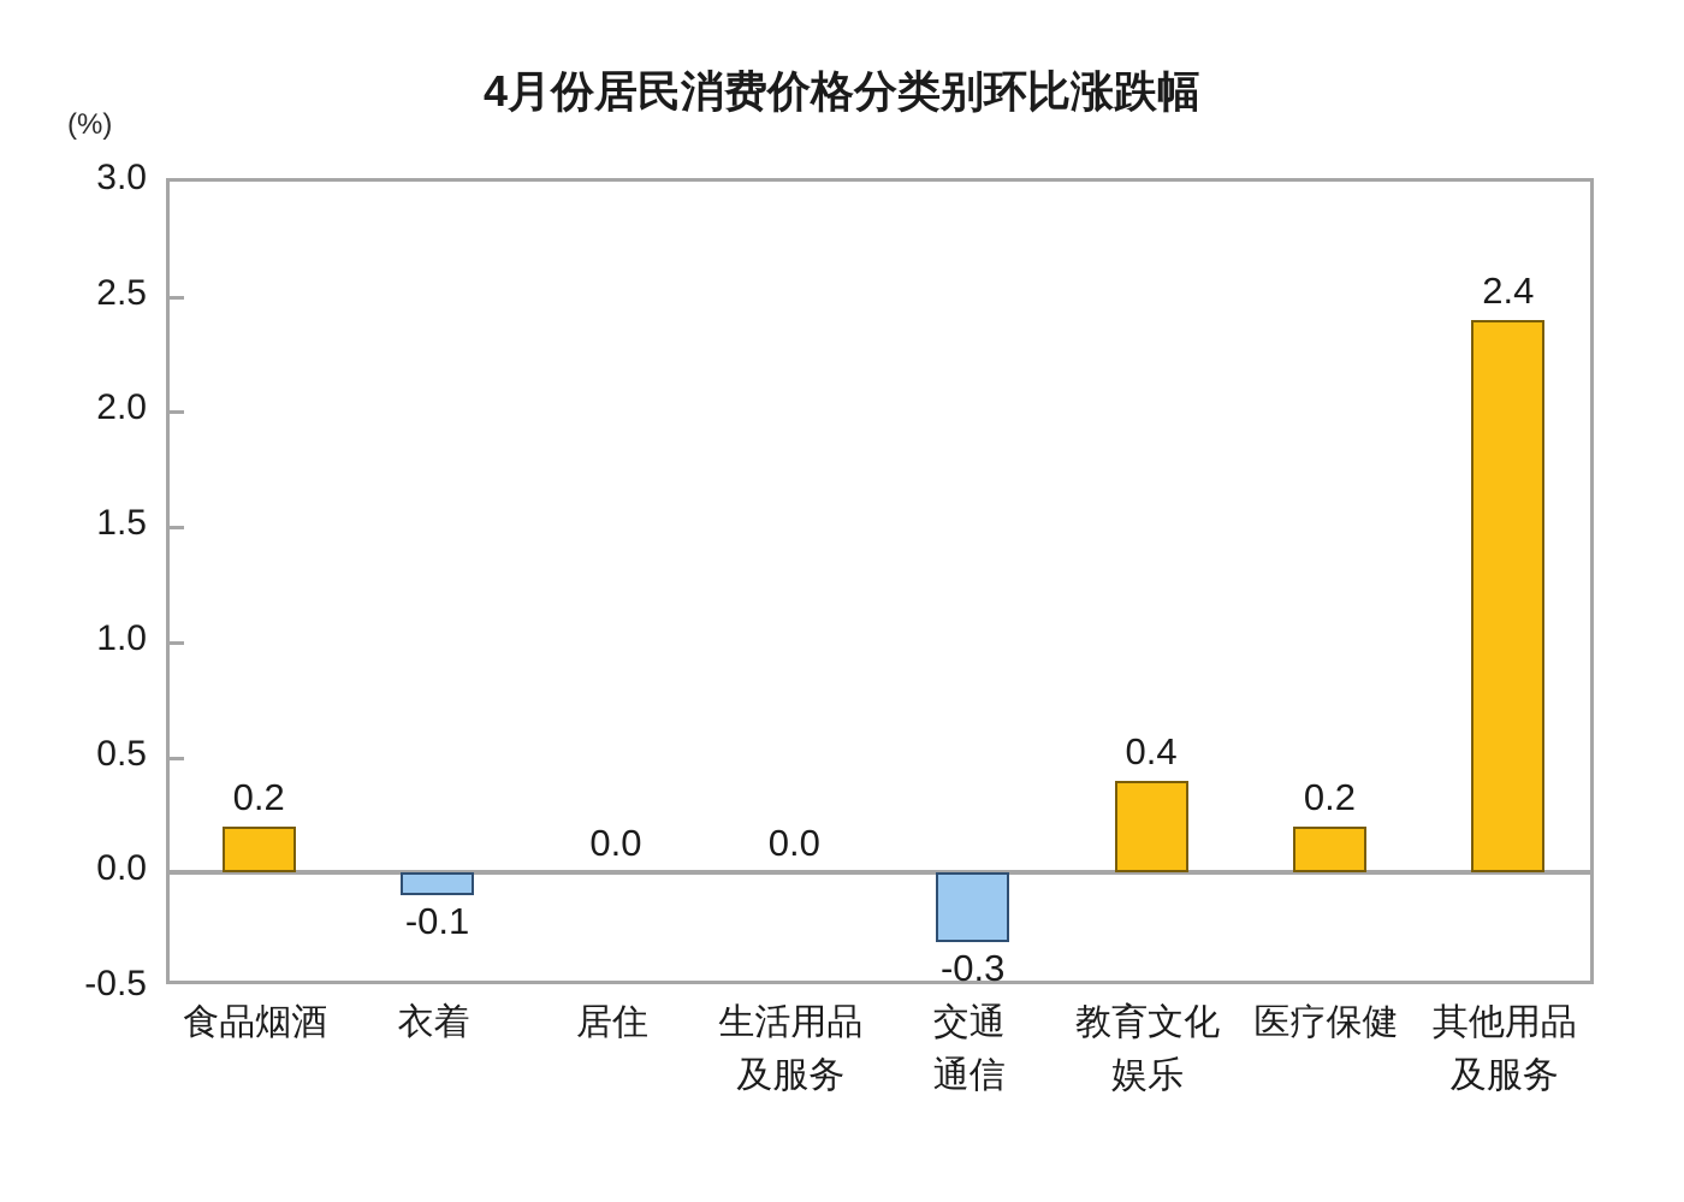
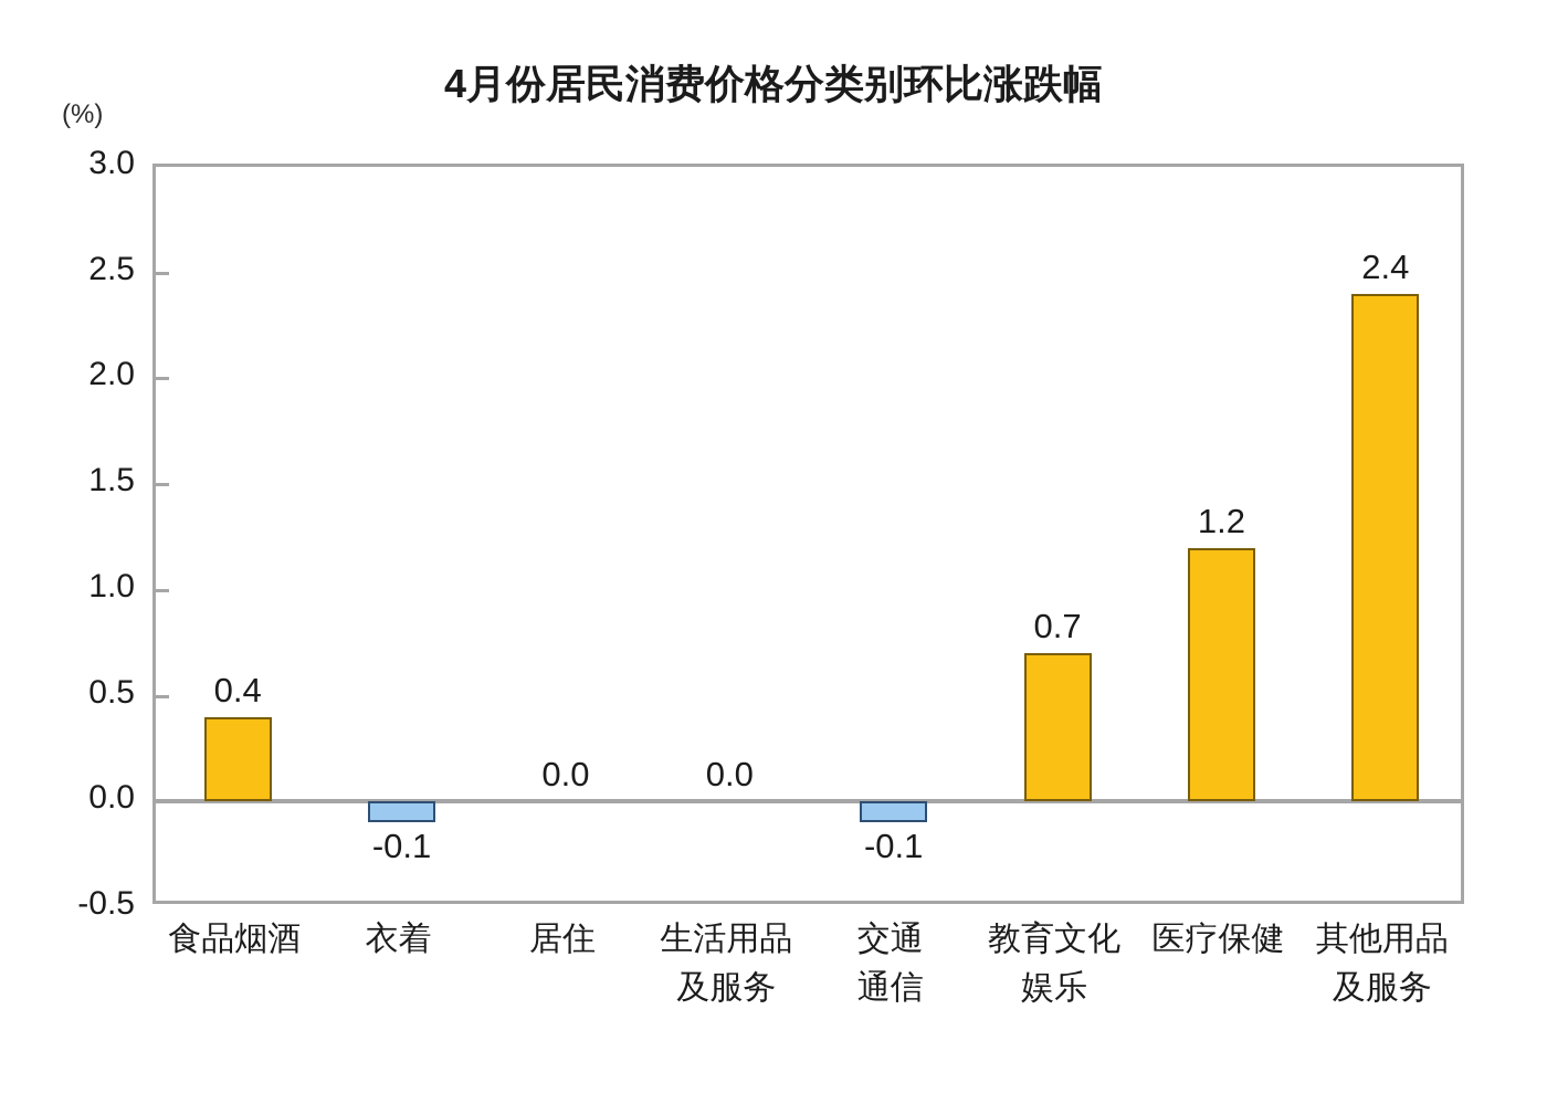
食品烟酒: 0.2 -> 0.4
交通通信: -0.3 -> -0.1
教育文化娱乐: 0.4 -> 0.7
医疗保健: 0.2 -> 1.2
